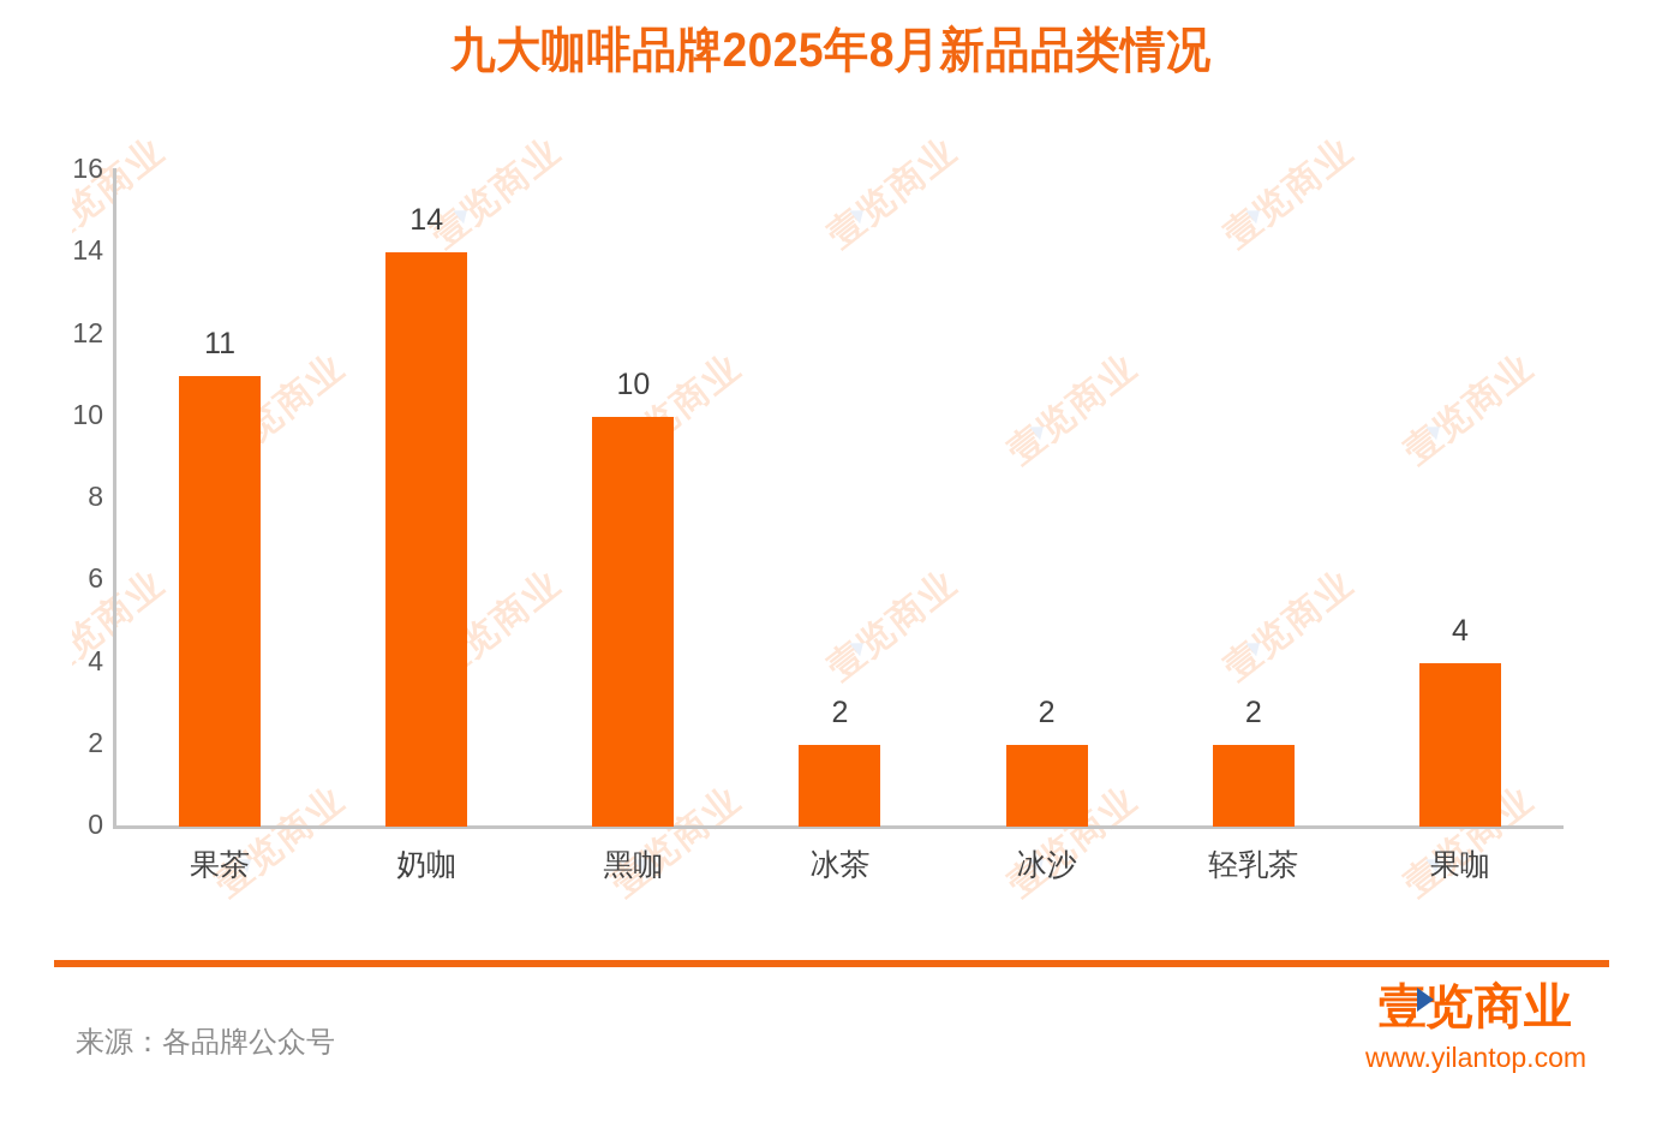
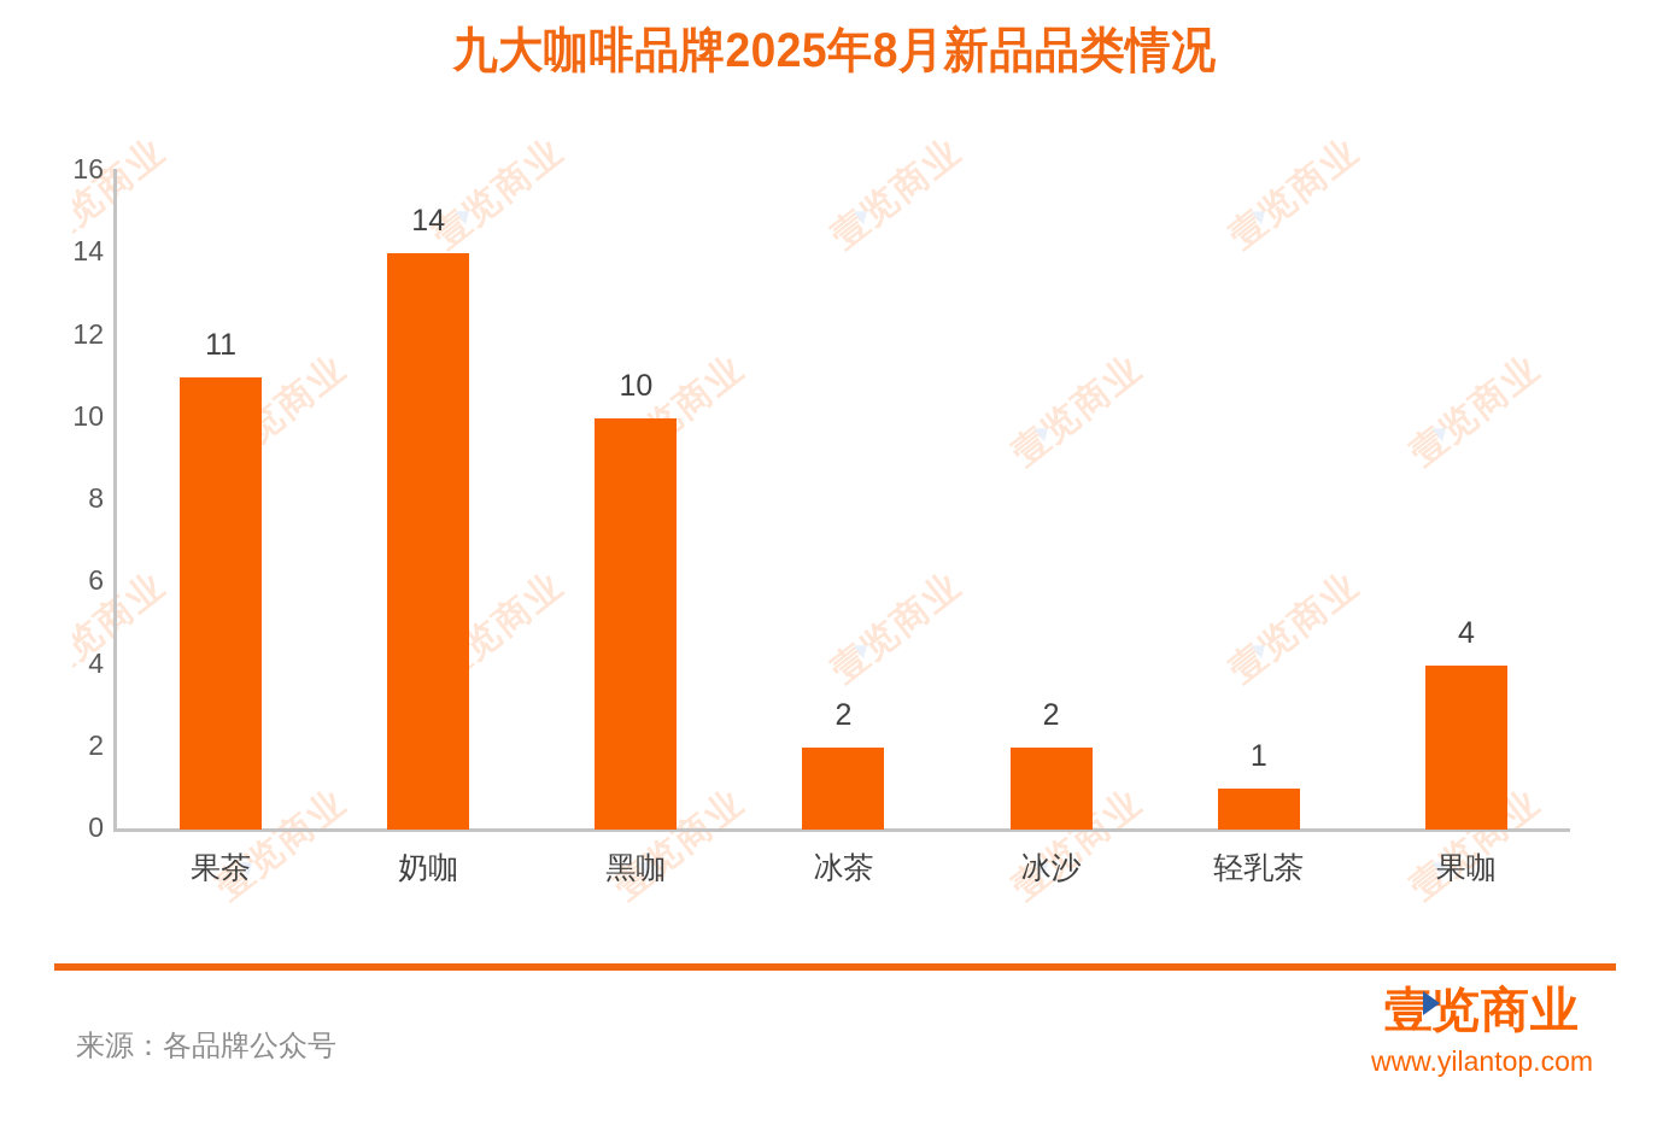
轻乳茶: 2 -> 1
